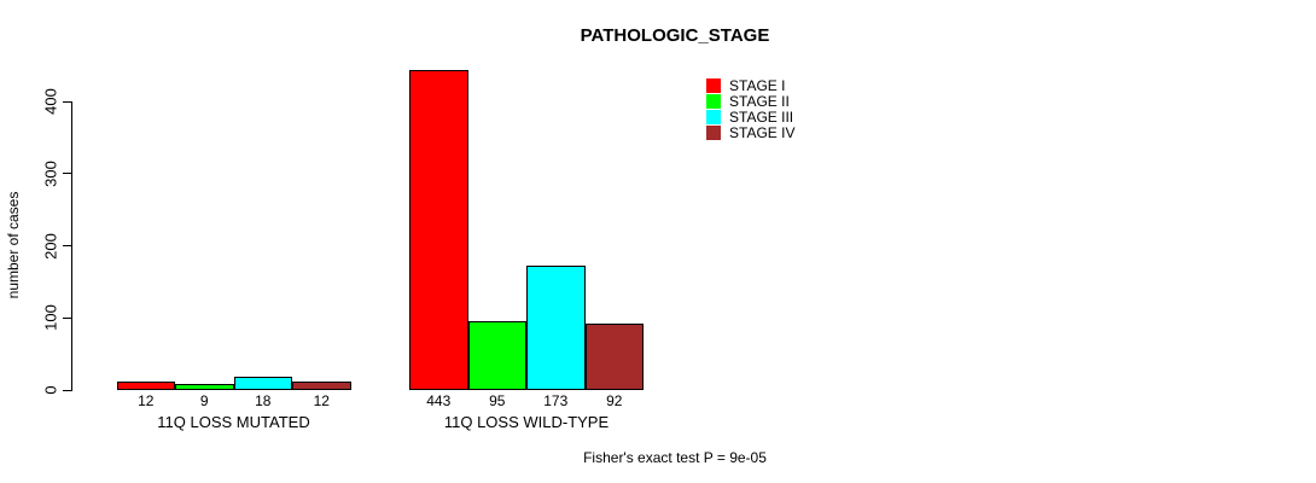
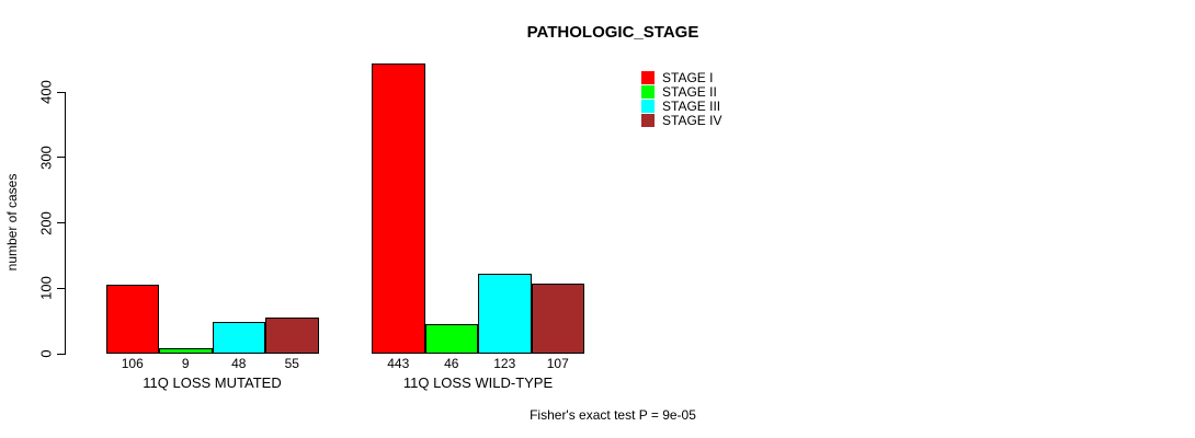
STAGE I/11Q LOSS MUTATED: 12 -> 106
STAGE III/11Q LOSS MUTATED: 18 -> 48
STAGE IV/11Q LOSS MUTATED: 12 -> 55
STAGE II/11Q LOSS WILD-TYPE: 95 -> 46
STAGE III/11Q LOSS WILD-TYPE: 173 -> 123
STAGE IV/11Q LOSS WILD-TYPE: 92 -> 107
